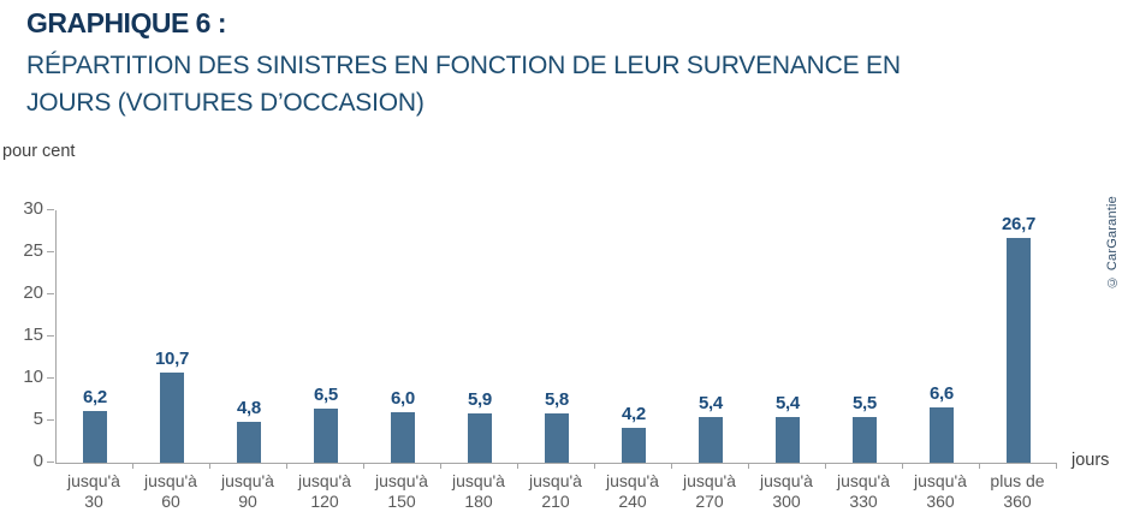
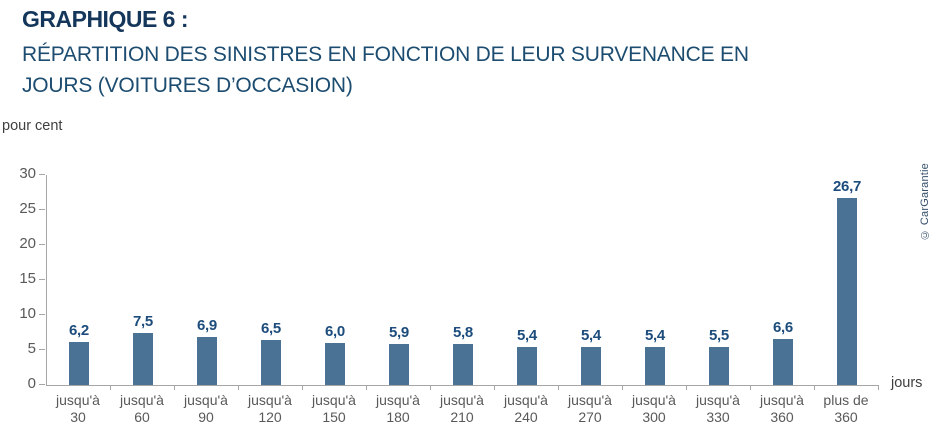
jusqu'à 60: 10,7 -> 7,5
jusqu'à 90: 4,8 -> 6,9
jusqu'à 240: 4,2 -> 5,4
